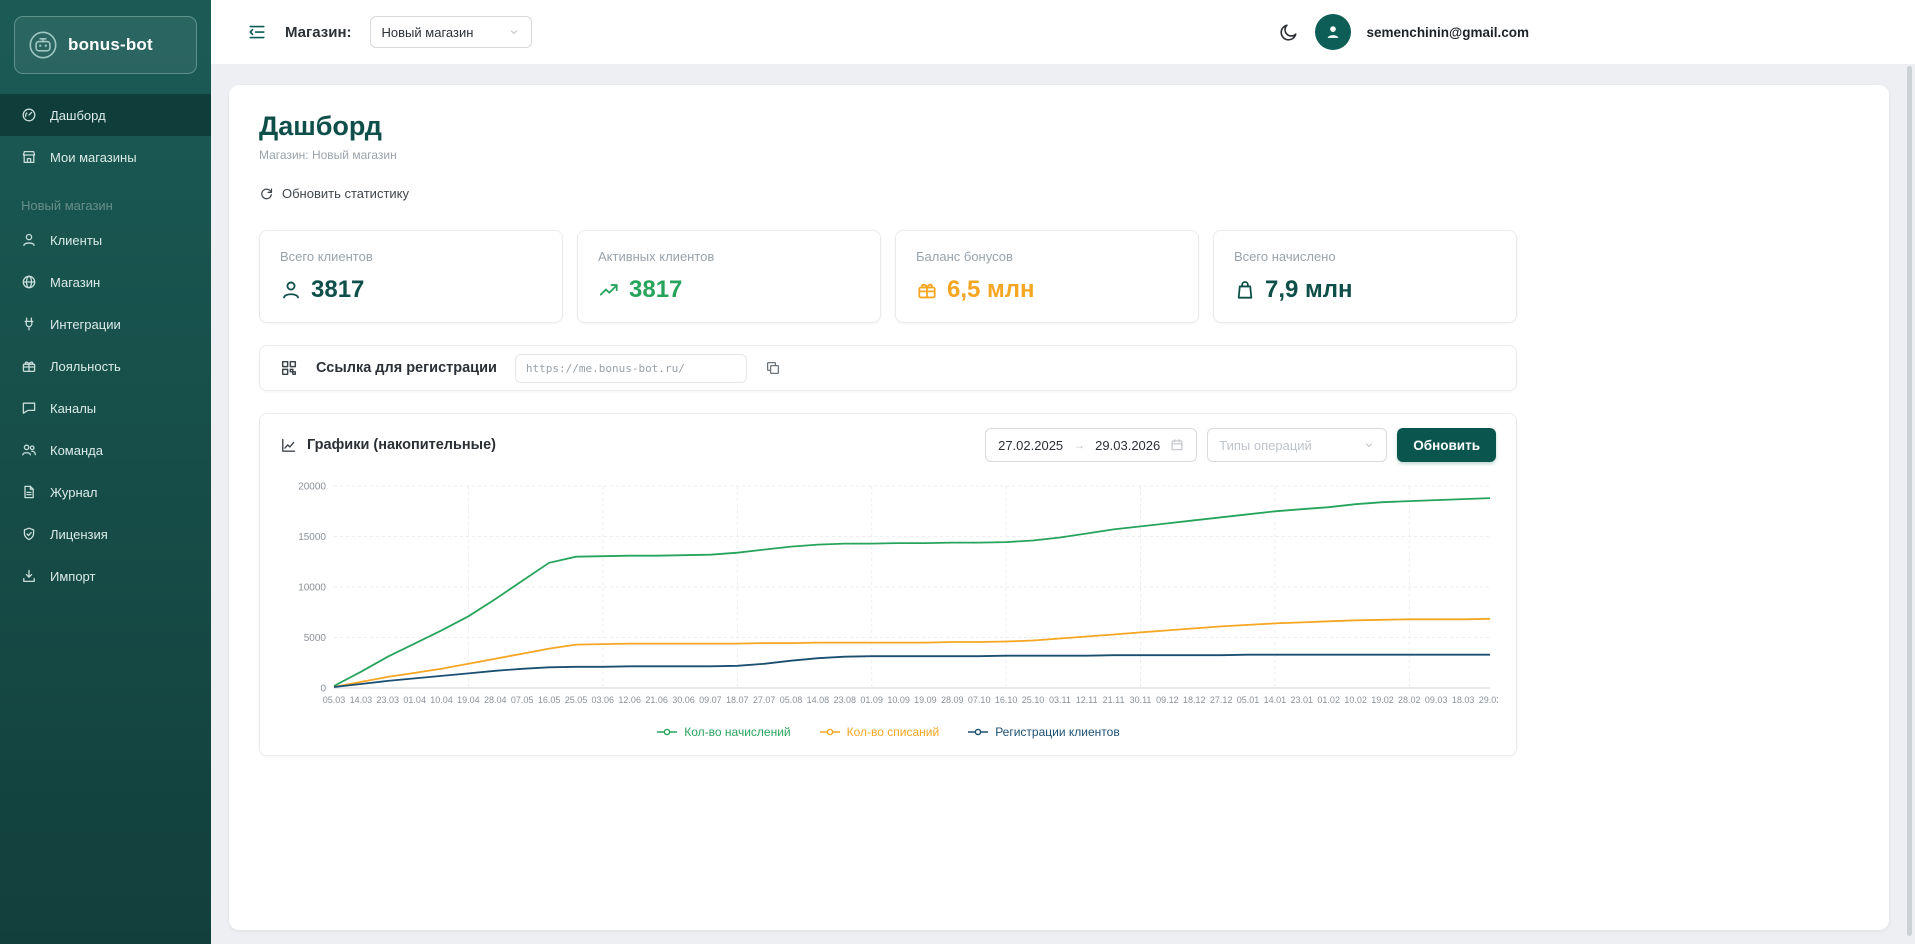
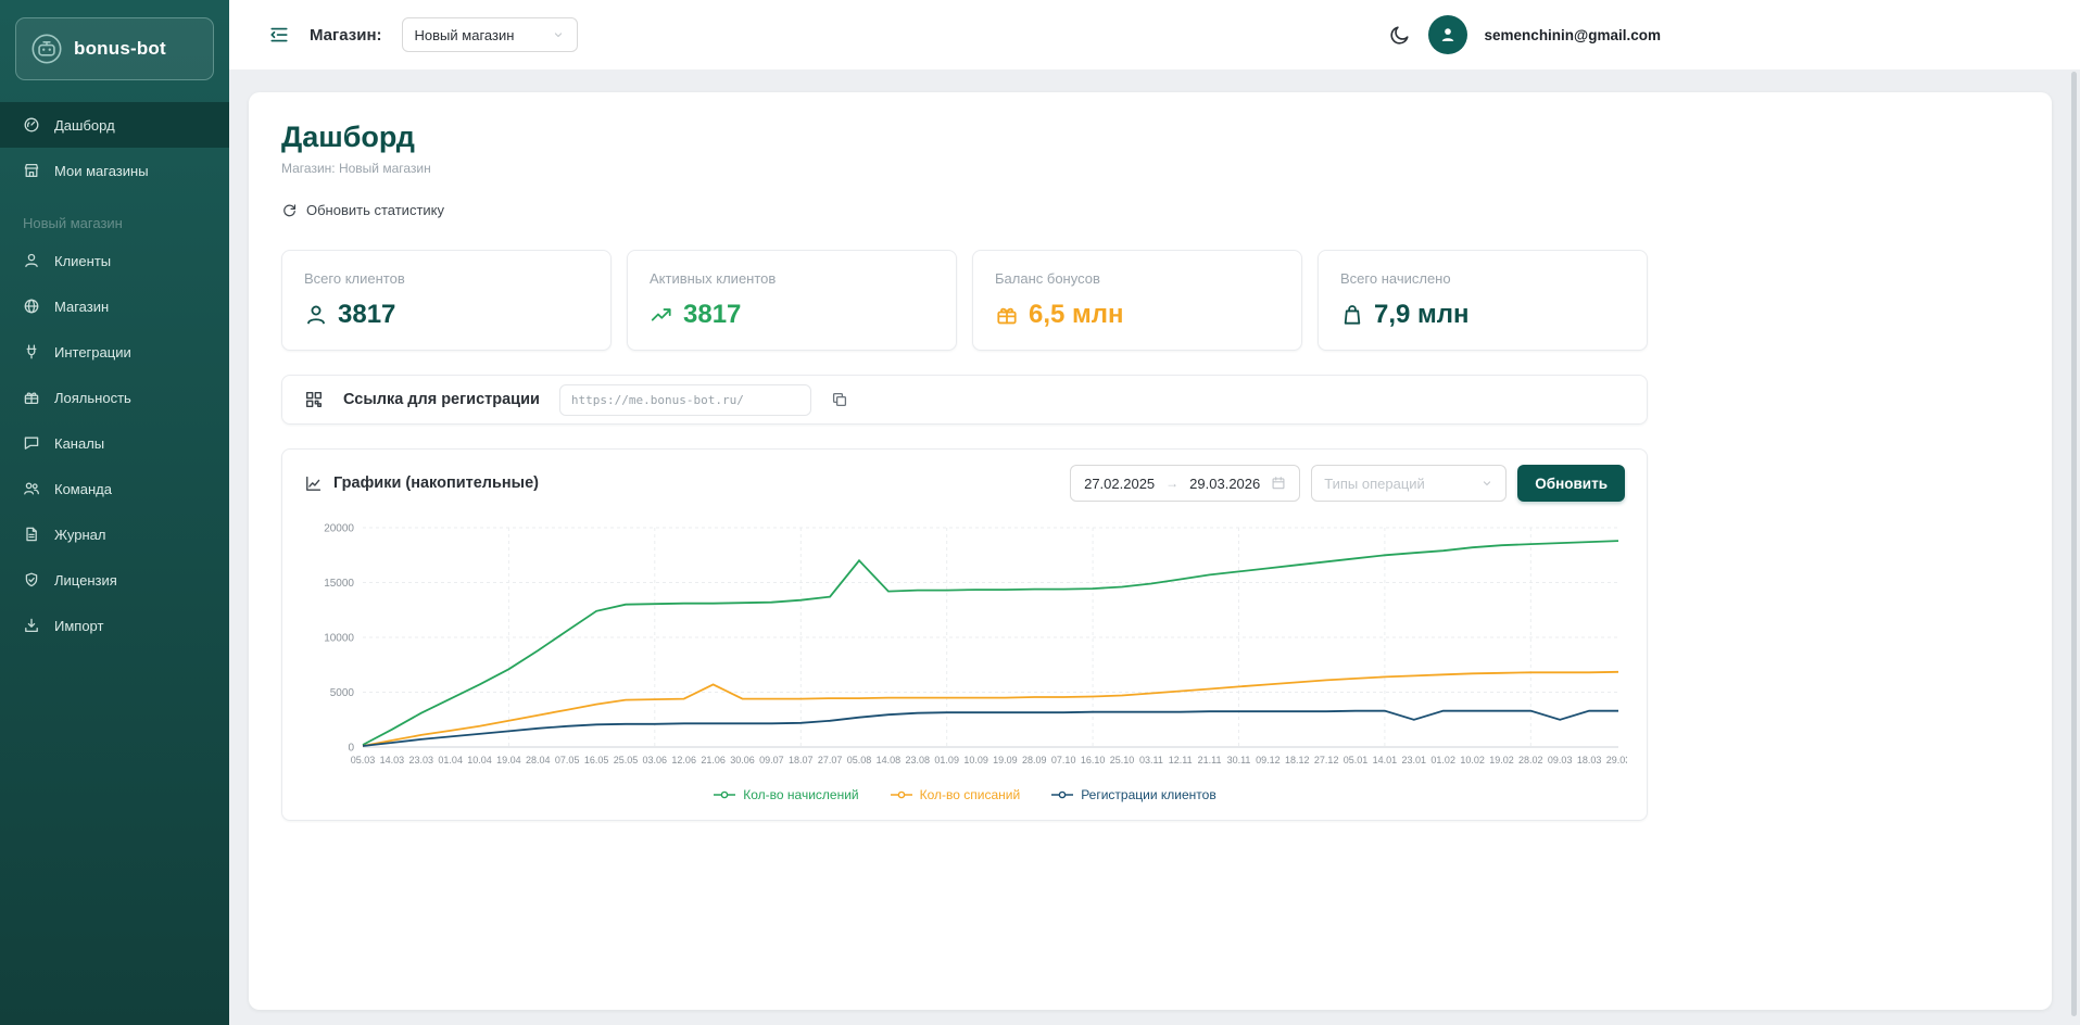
Кол-во списаний/21.06: 4400 -> 5700
Кол-во начислений/05.08: 14000 -> 17000
Регистрации клиентов/23.01: 3300 -> 2500
Регистрации клиентов/09.03: 3300 -> 2500
